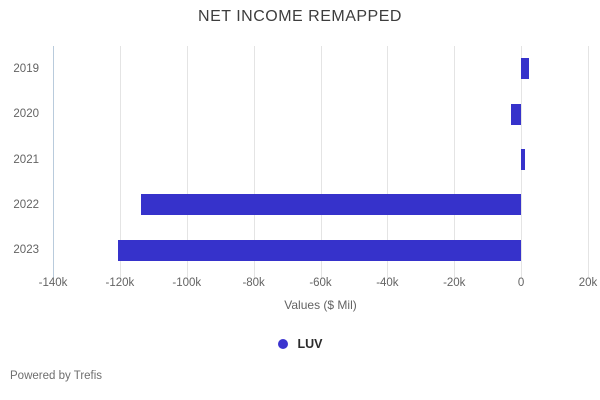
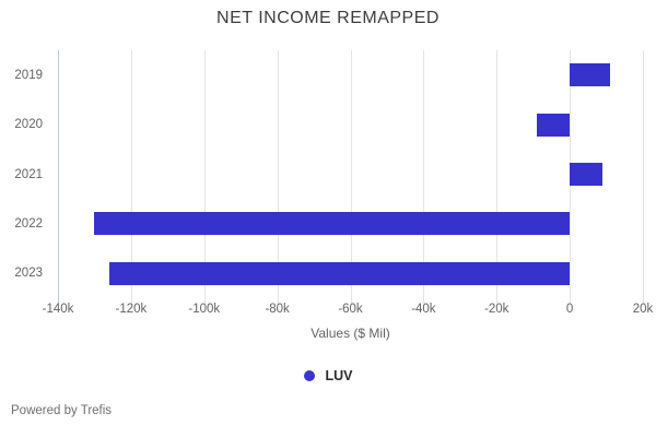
2019: 2k -> 11k
2020: -3k -> -9k
2021: 1k -> 9k
2022: -114k -> -130k
2023: -121k -> -126k
